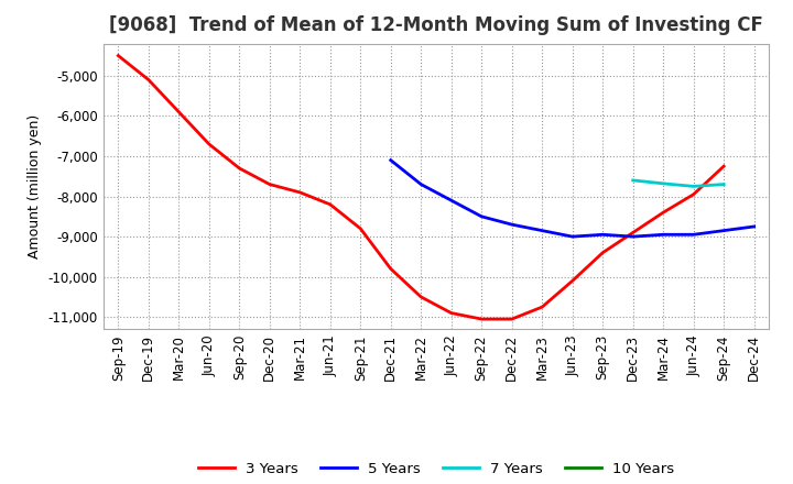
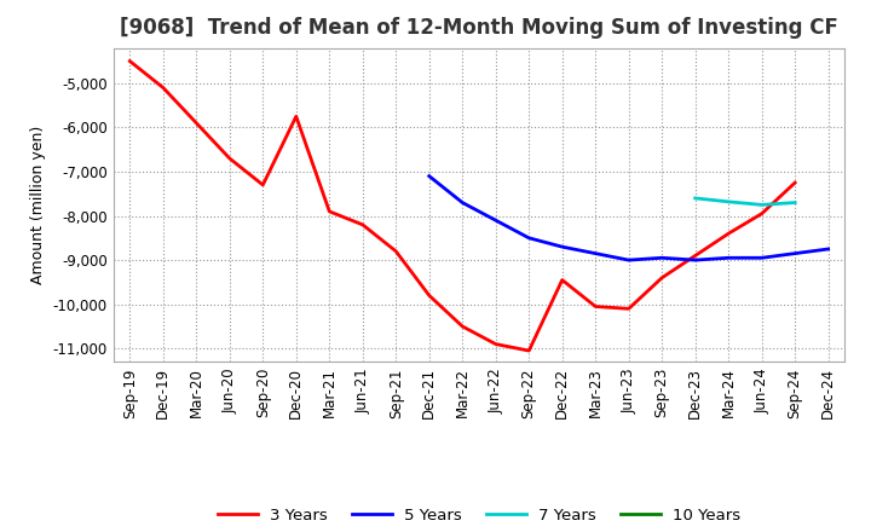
3 Years/Dec-20: -7,700 -> -5,750
3 Years/Dec-22: -11,050 -> -9,450
3 Years/Mar-23: -10,750 -> -10,050
